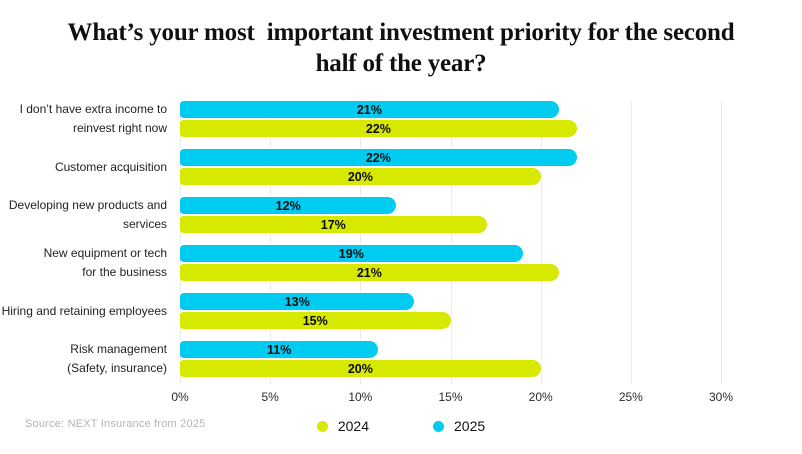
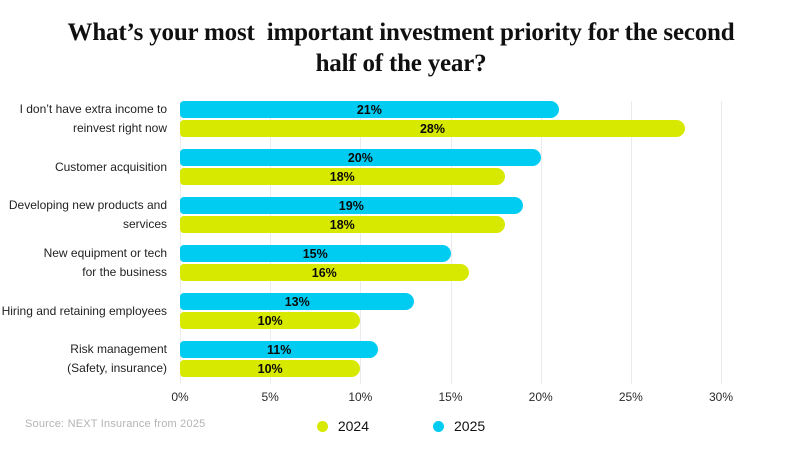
2024/I don’t have extra income to reinvest right now: 22% -> 28%
2025/Customer acquisition: 22% -> 20%
2024/Customer acquisition: 20% -> 18%
2025/Developing new products and services: 12% -> 19%
2024/Developing new products and services: 17% -> 18%
2025/New equipment or tech for the business: 19% -> 15%
2024/New equipment or tech for the business: 21% -> 16%
2024/Hiring and retaining employees: 15% -> 10%
2024/Risk management (Safety, insurance): 20% -> 10%
